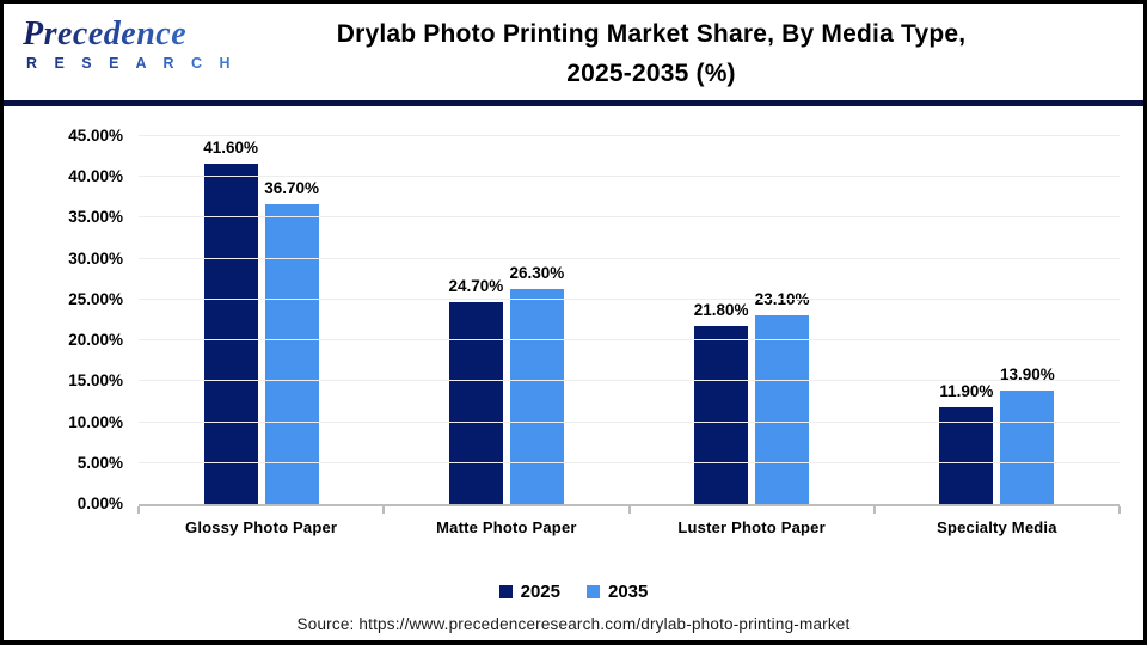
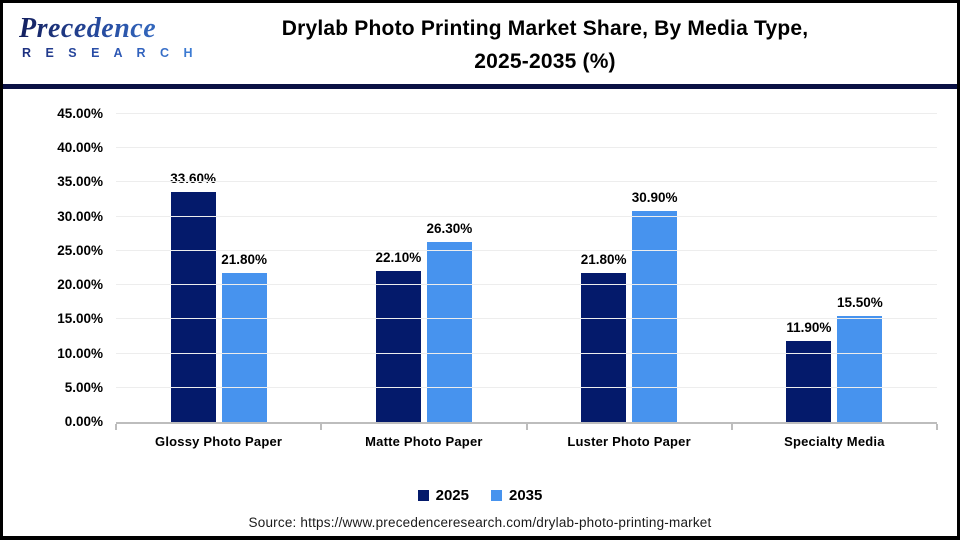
2025/Glossy Photo Paper: 41.60% -> 33.60%
2035/Glossy Photo Paper: 36.70% -> 21.80%
2025/Matte Photo Paper: 24.70% -> 22.10%
2035/Luster Photo Paper: 23.10% -> 30.90%
2035/Specialty Media: 13.90% -> 15.50%
